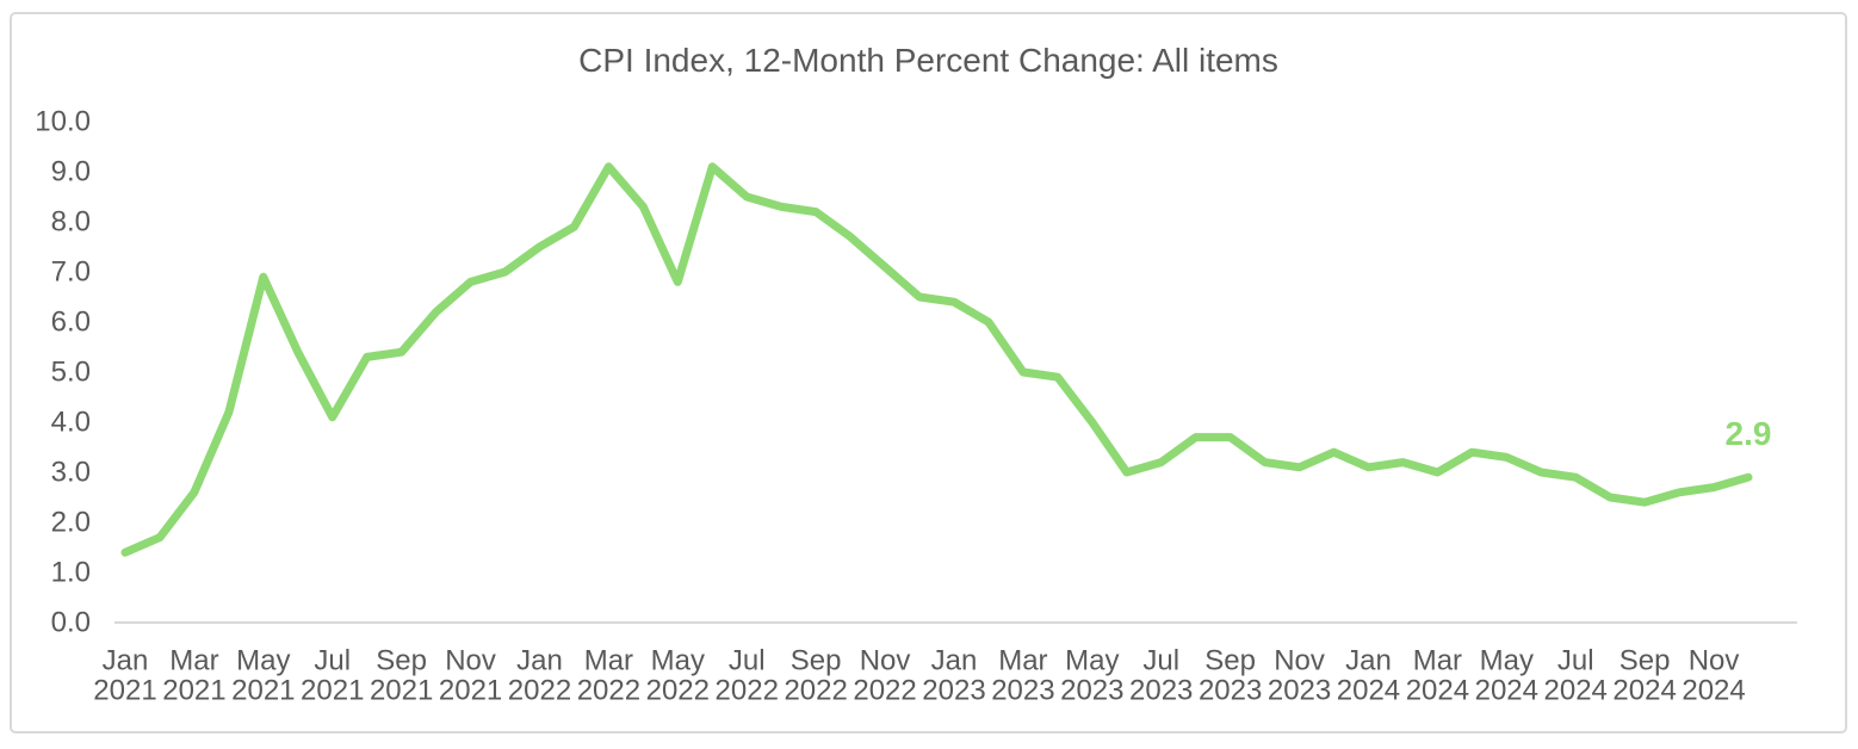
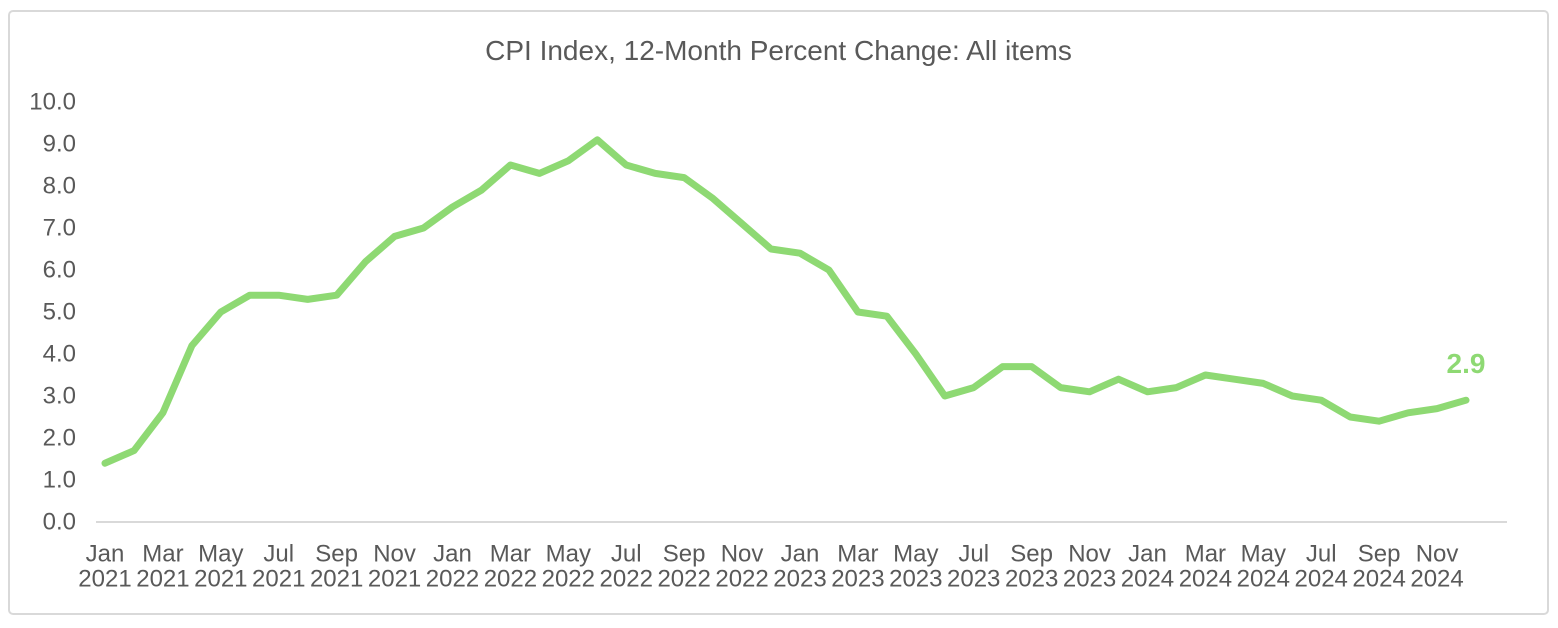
May 2021: 6.9 -> 5.0
Jul 2021: 4.1 -> 5.4
Mar 2022: 9.1 -> 8.5
May 2022: 6.8 -> 8.6
Mar 2024: 3.0 -> 3.5
